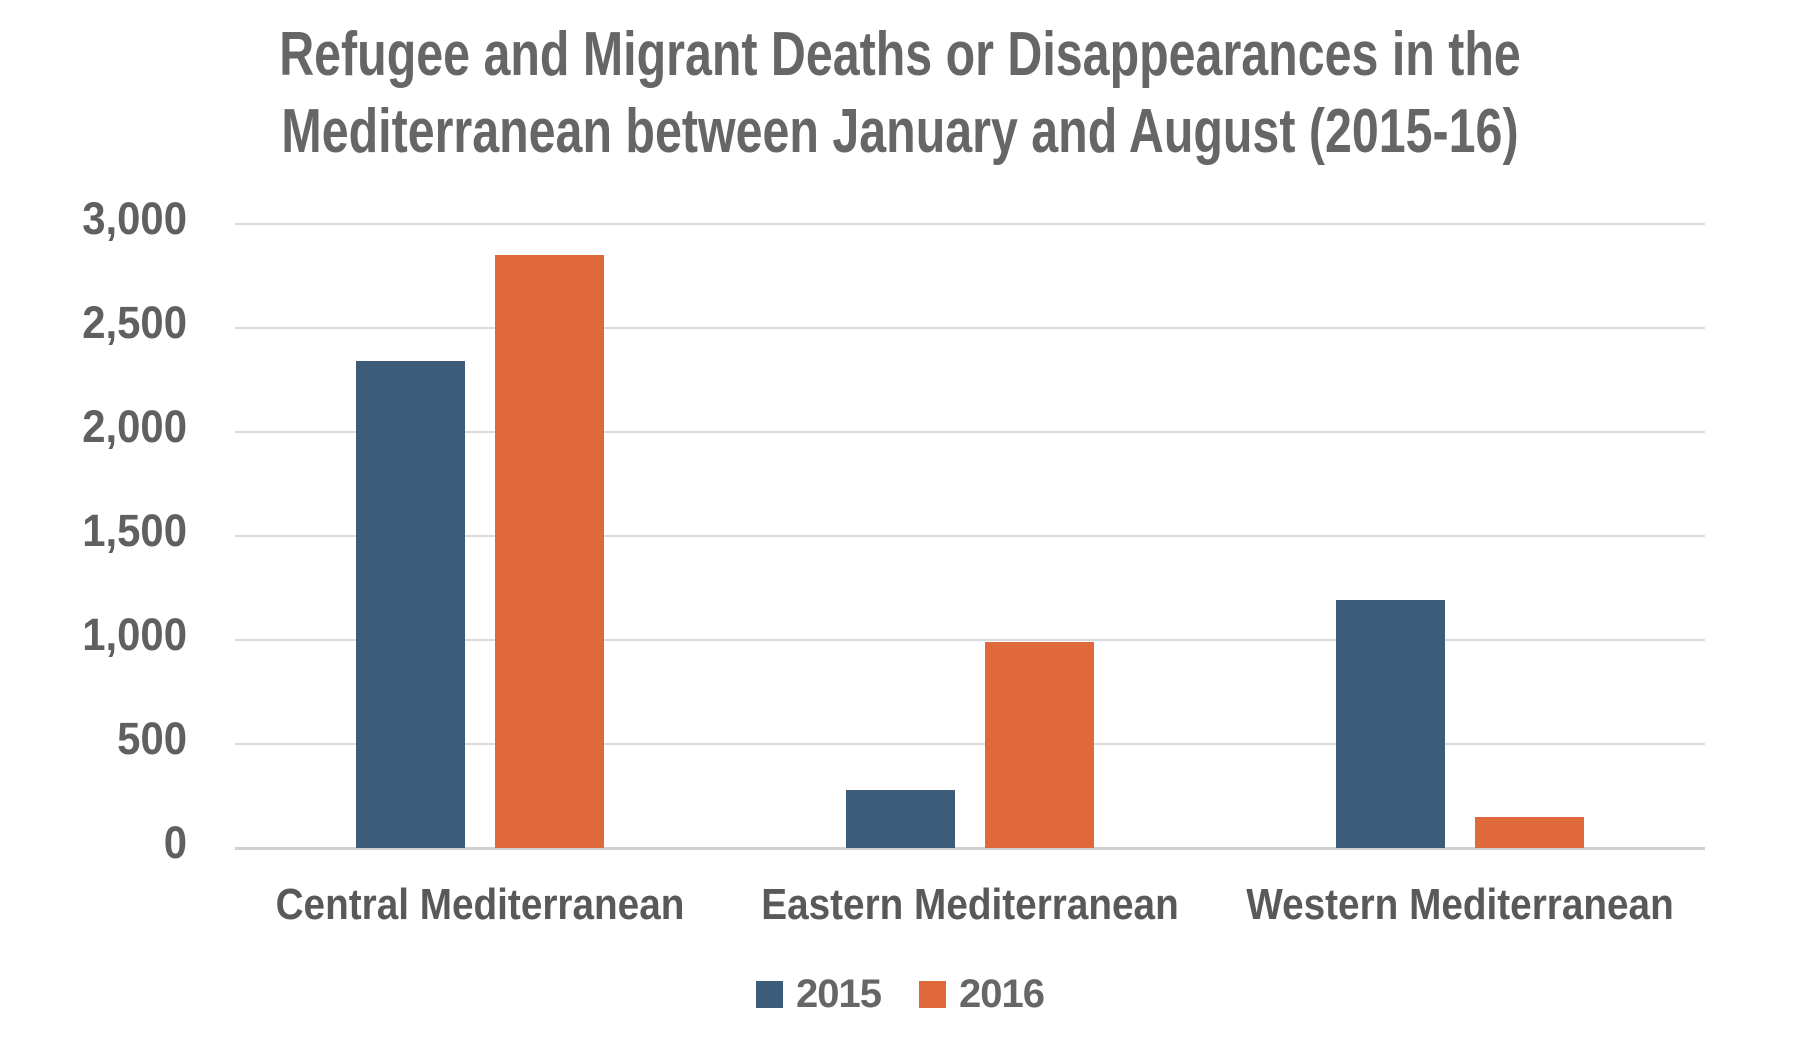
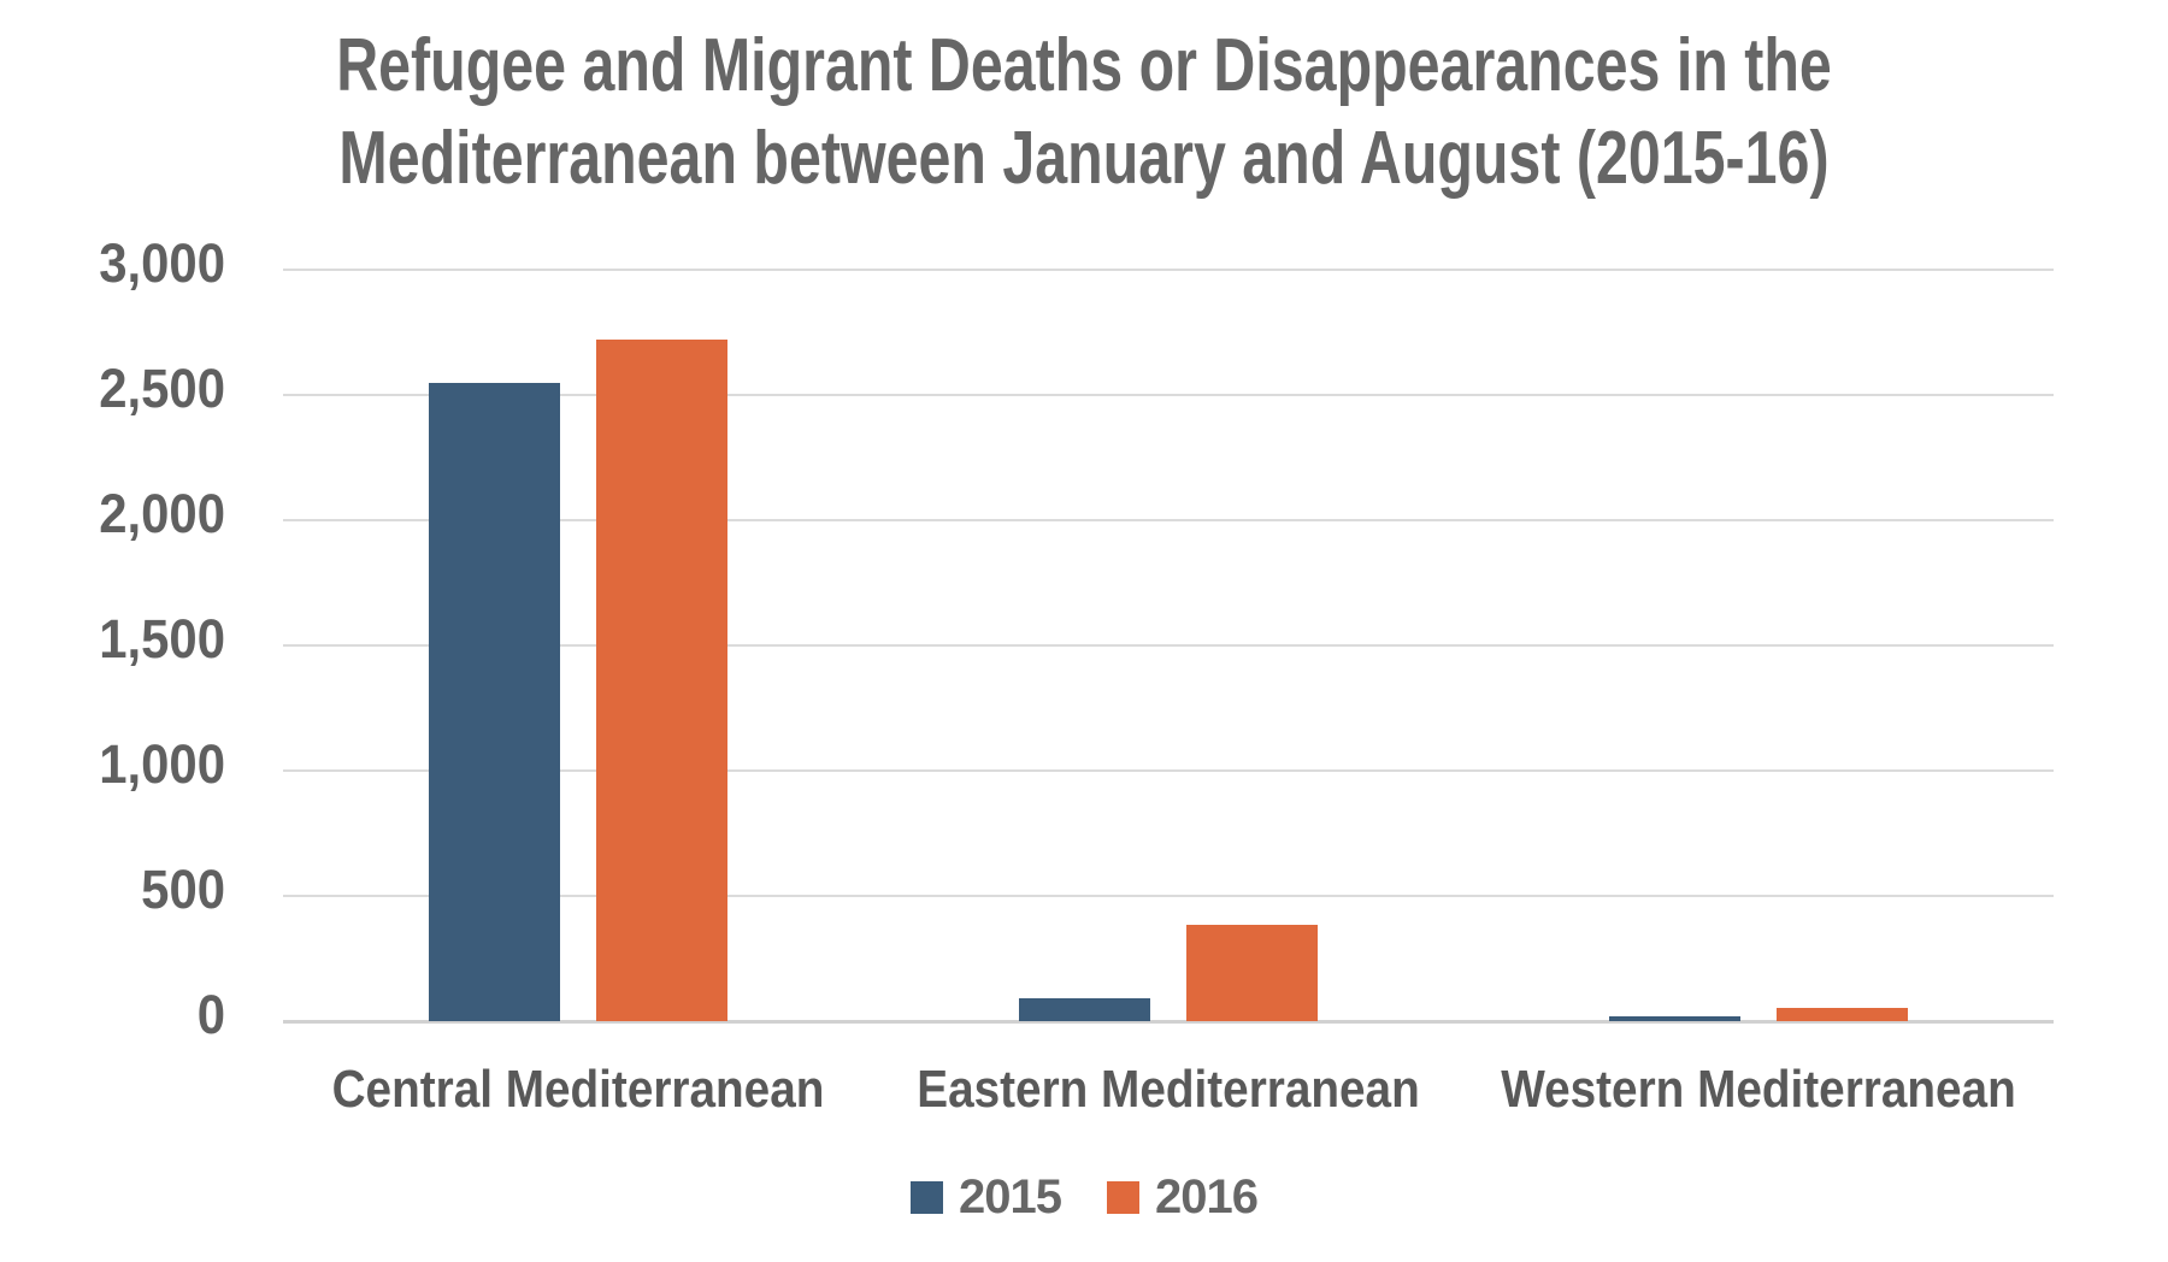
2015/Central Mediterranean: 2340 -> 2550
2016/Central Mediterranean: 2850 -> 2720
2015/Eastern Mediterranean: 280 -> 90
2016/Eastern Mediterranean: 990 -> 380
2015/Western Mediterranean: 1190 -> 20
2016/Western Mediterranean: 150 -> 60
